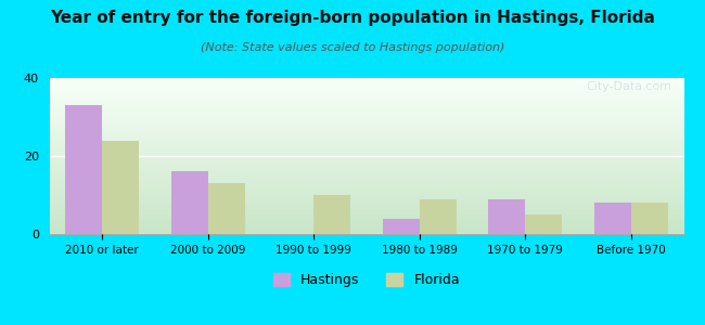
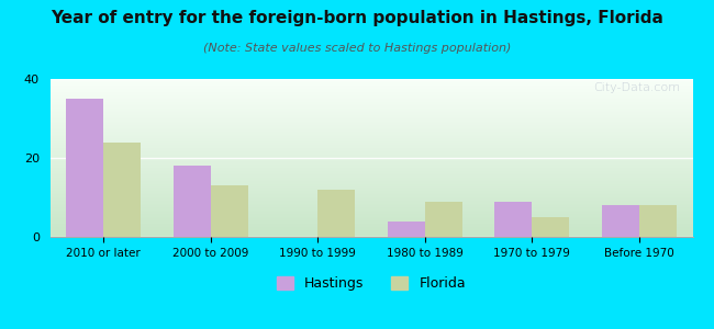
Hastings/2010 or later: 33 -> 35
Hastings/2000 to 2009: 16 -> 18
Florida/1990 to 1999: 10 -> 12
